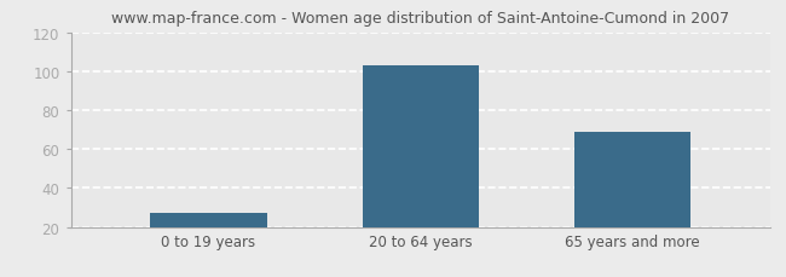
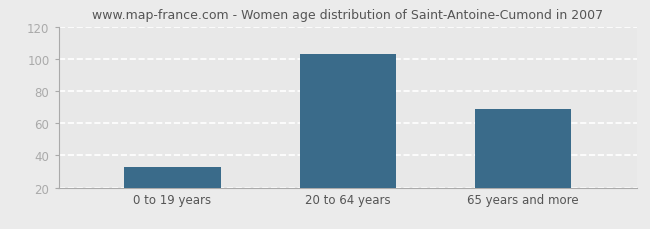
0 to 19 years: 27 -> 33
